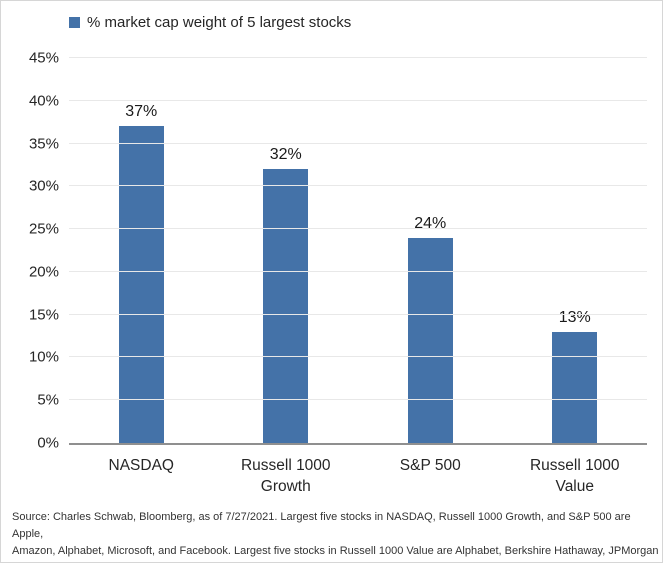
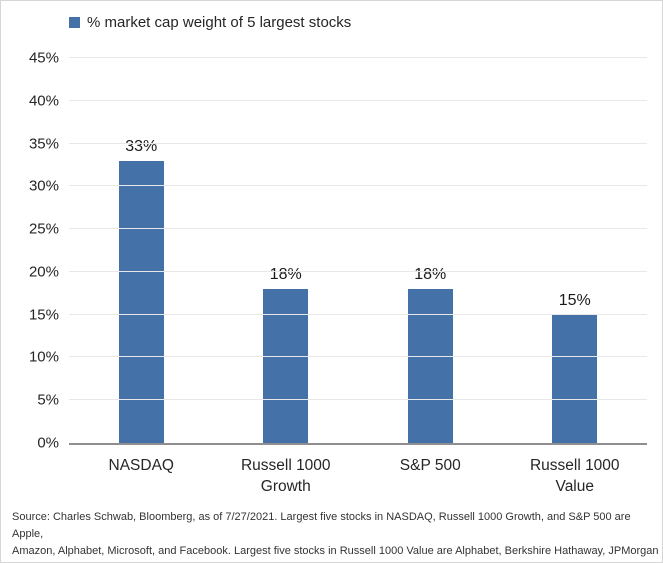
NASDAQ: 37% -> 33%
Russell 1000 Growth: 32% -> 18%
S&P 500: 24% -> 18%
Russell 1000 Value: 13% -> 15%
